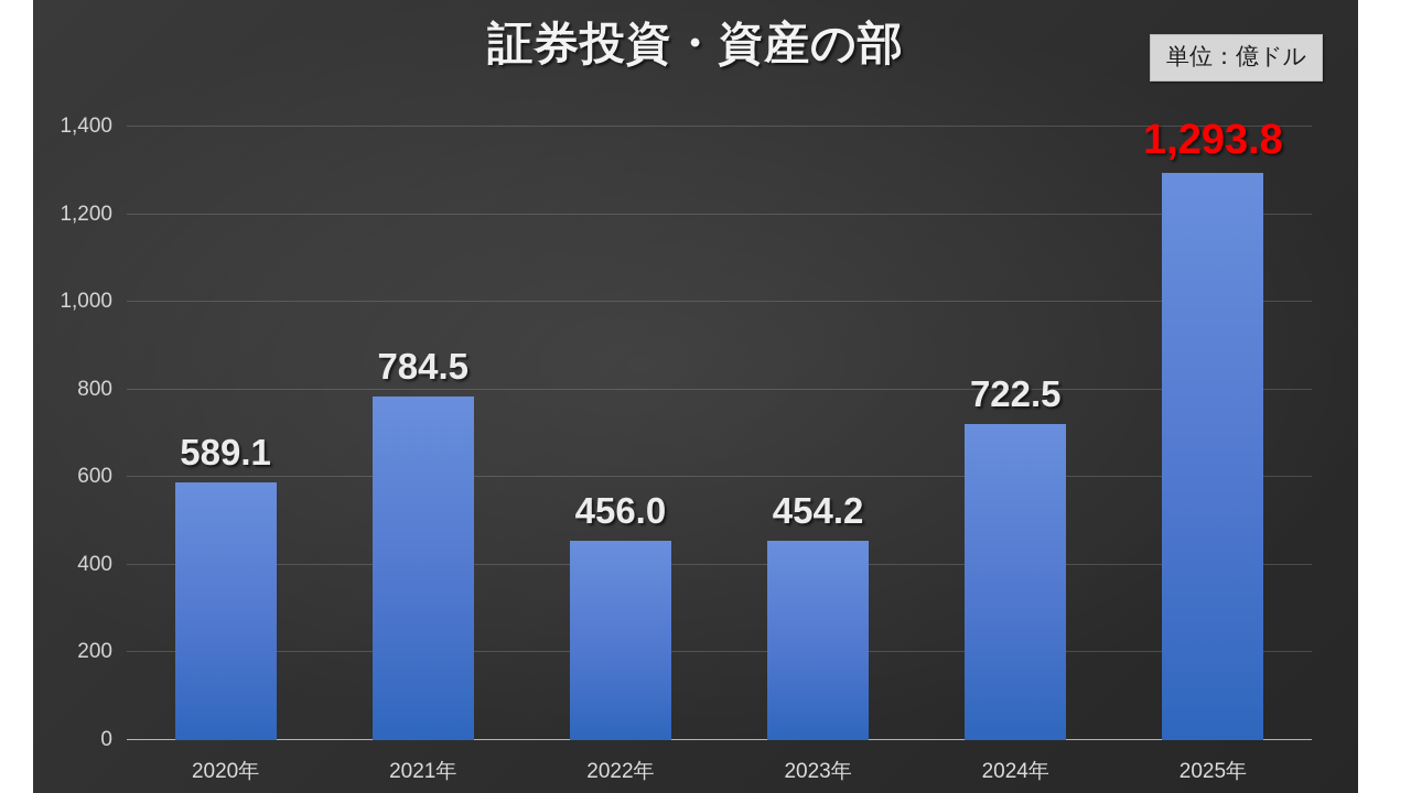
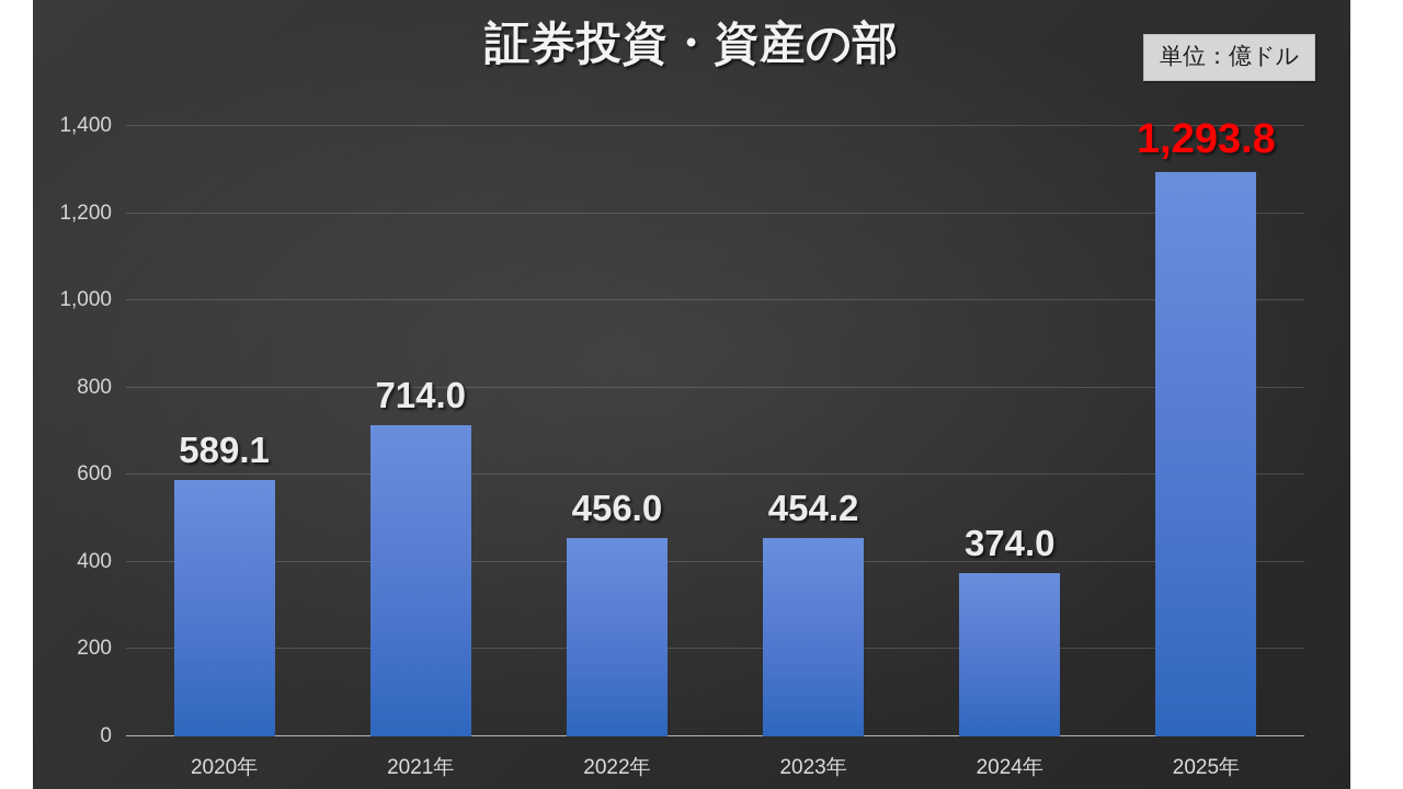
2021年: 784.5 -> 714.0
2024年: 722.5 -> 374.0
